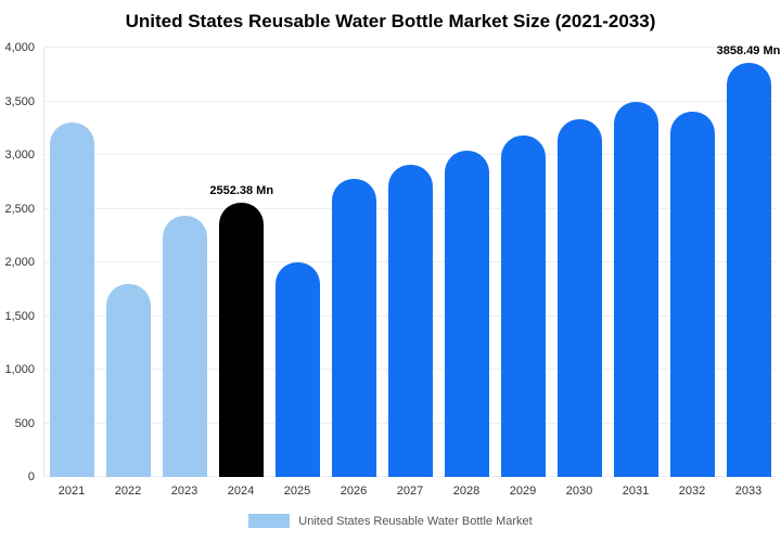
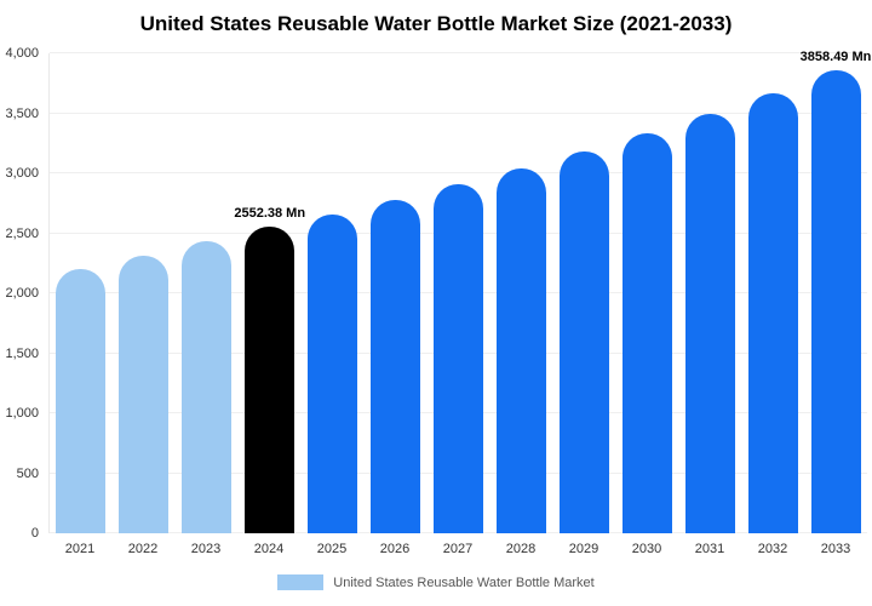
2021: 3300 -> 2200
2022: 1800 -> 2300
2025: 2000 -> 2700
2032: 3400 -> 3700
